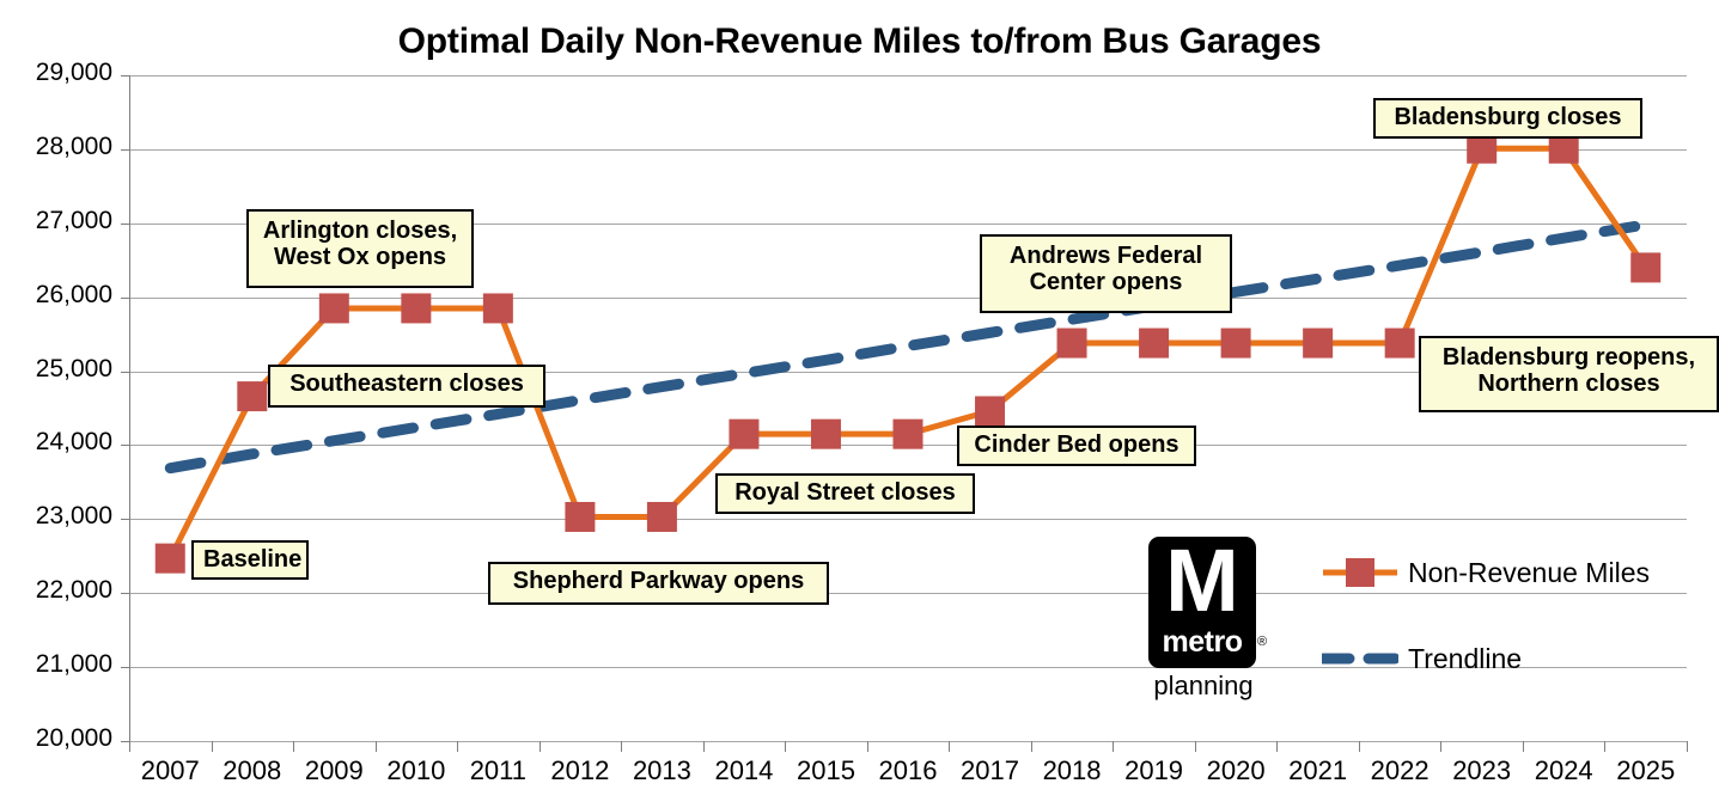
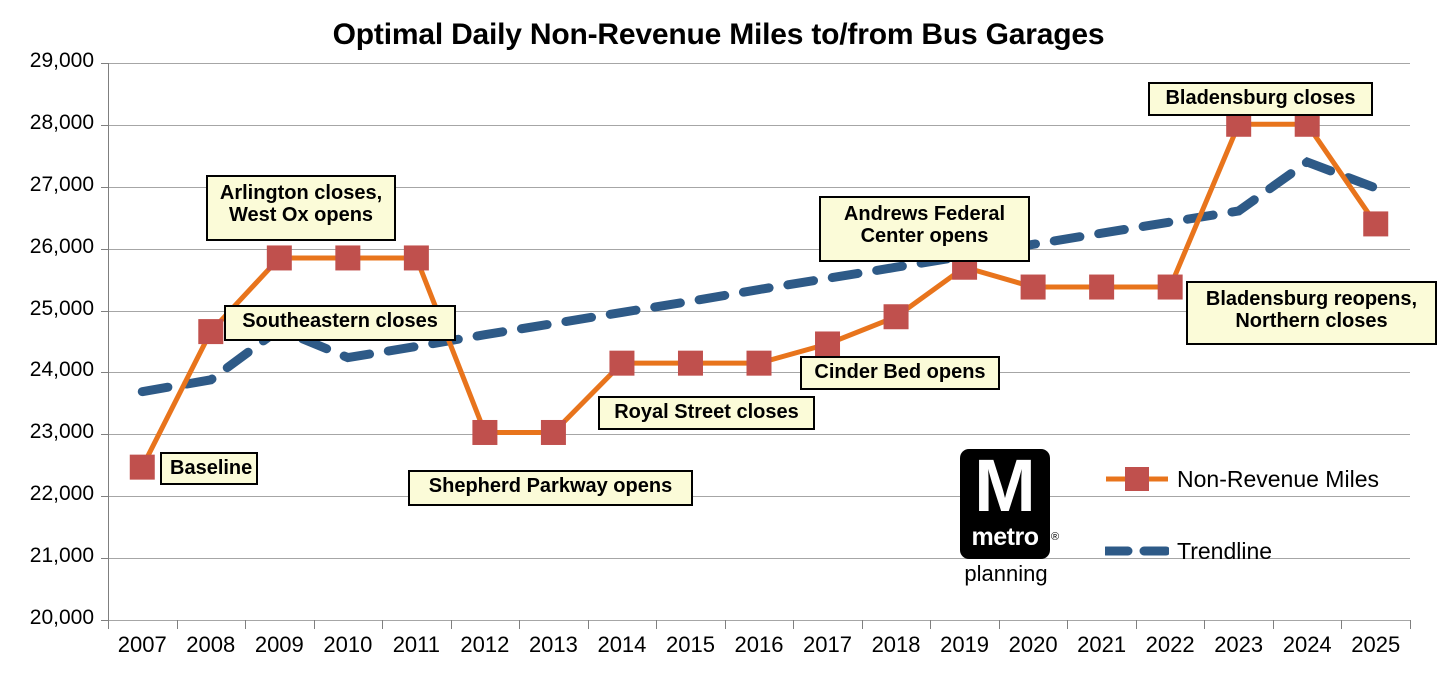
Trendline/2009: 24100 -> 24700
Non-Revenue Miles/2018: 25400 -> 24900
Non-Revenue Miles/2019: 25400 -> 25700
Trendline/2024: 26800 -> 27400
